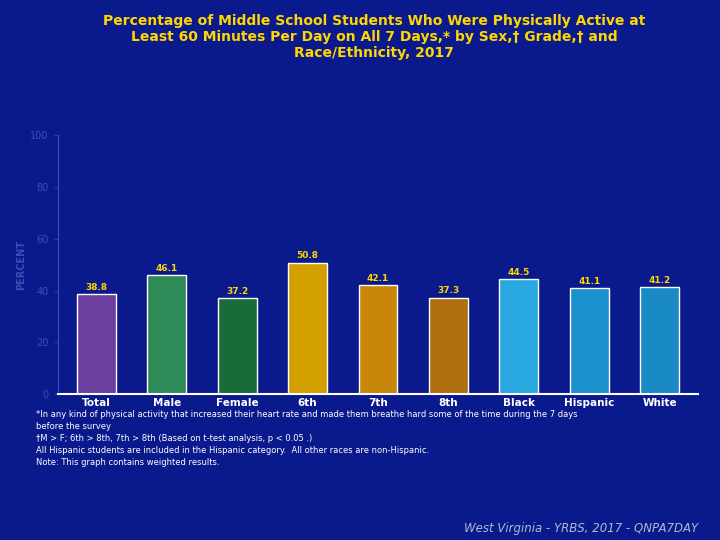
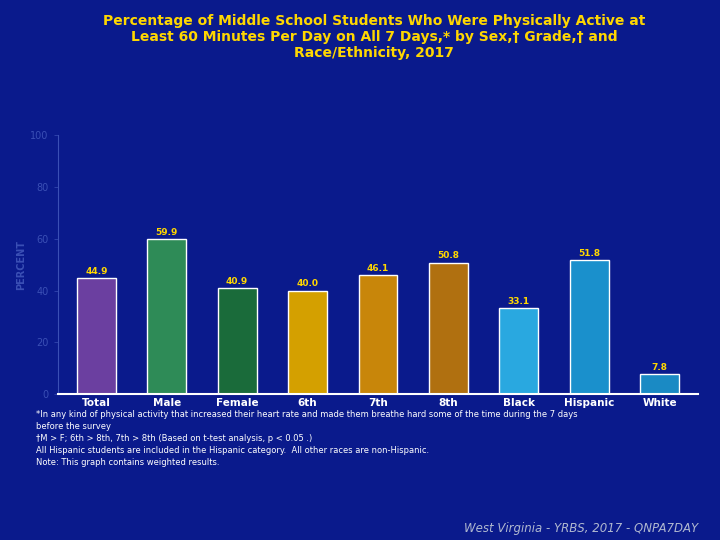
Total: 38.8 -> 44.9
Male: 46.1 -> 59.9
Female: 37.2 -> 40.9
6th: 50.8 -> 40.0
7th: 42.1 -> 46.1
8th: 37.3 -> 50.8
Black: 44.5 -> 33.1
Hispanic: 41.1 -> 51.8
White: 41.2 -> 7.8
